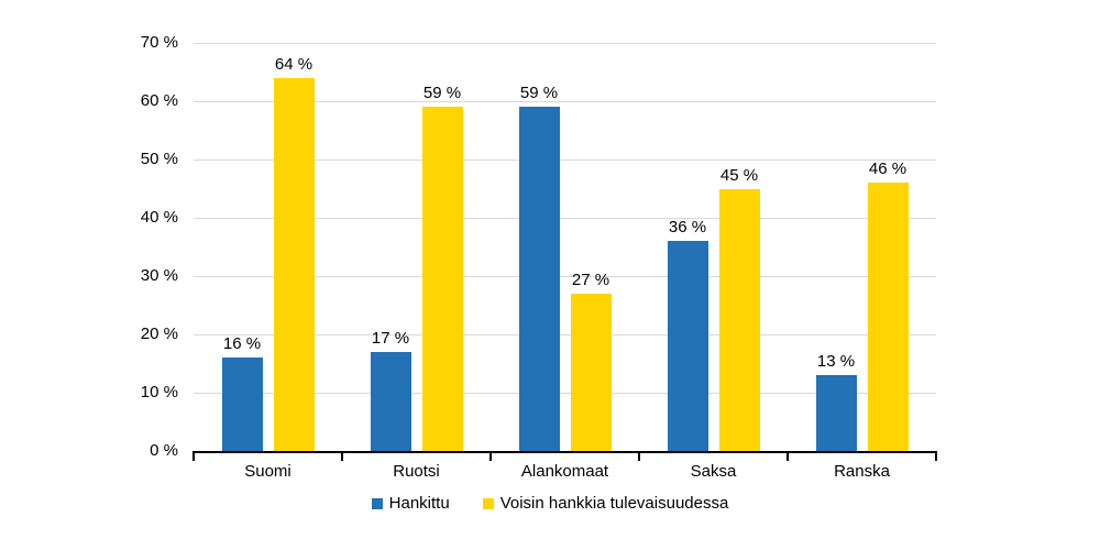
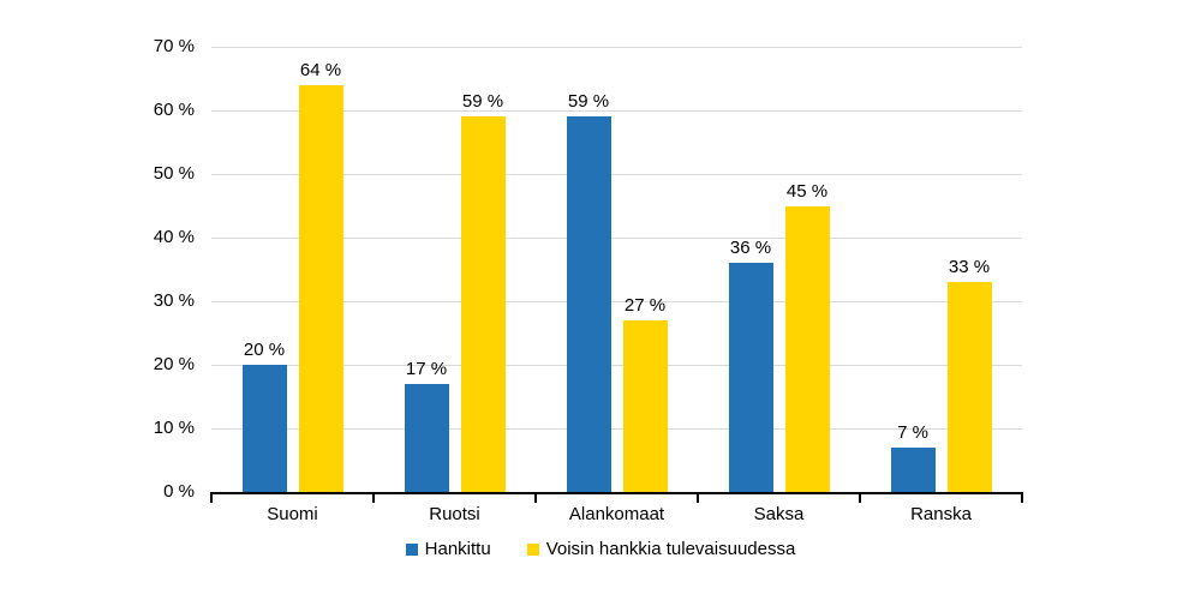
Hankittu/Suomi: 16 -> 20
Hankittu/Ranska: 13 -> 7
Voisin hankkia tulevaisuudessa/Ranska: 46 -> 33
